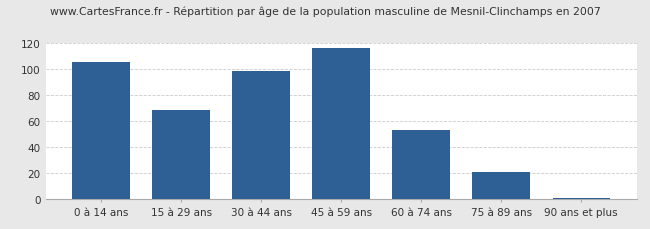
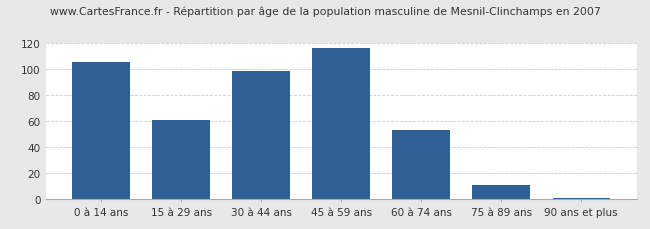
15 à 29 ans: 68 -> 61
75 à 89 ans: 21 -> 11
